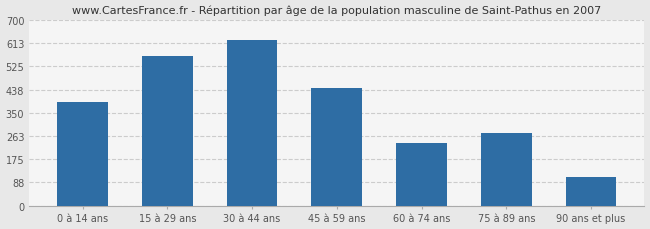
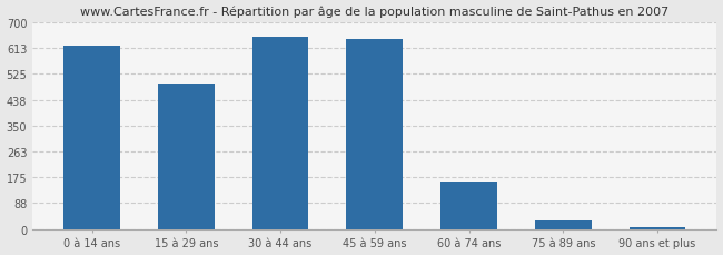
0 à 14 ans: 390 -> 620
15 à 29 ans: 565 -> 492
30 à 44 ans: 625 -> 650
45 à 59 ans: 445 -> 643
60 à 74 ans: 235 -> 163
75 à 89 ans: 275 -> 30
90 ans et plus: 110 -> 7
